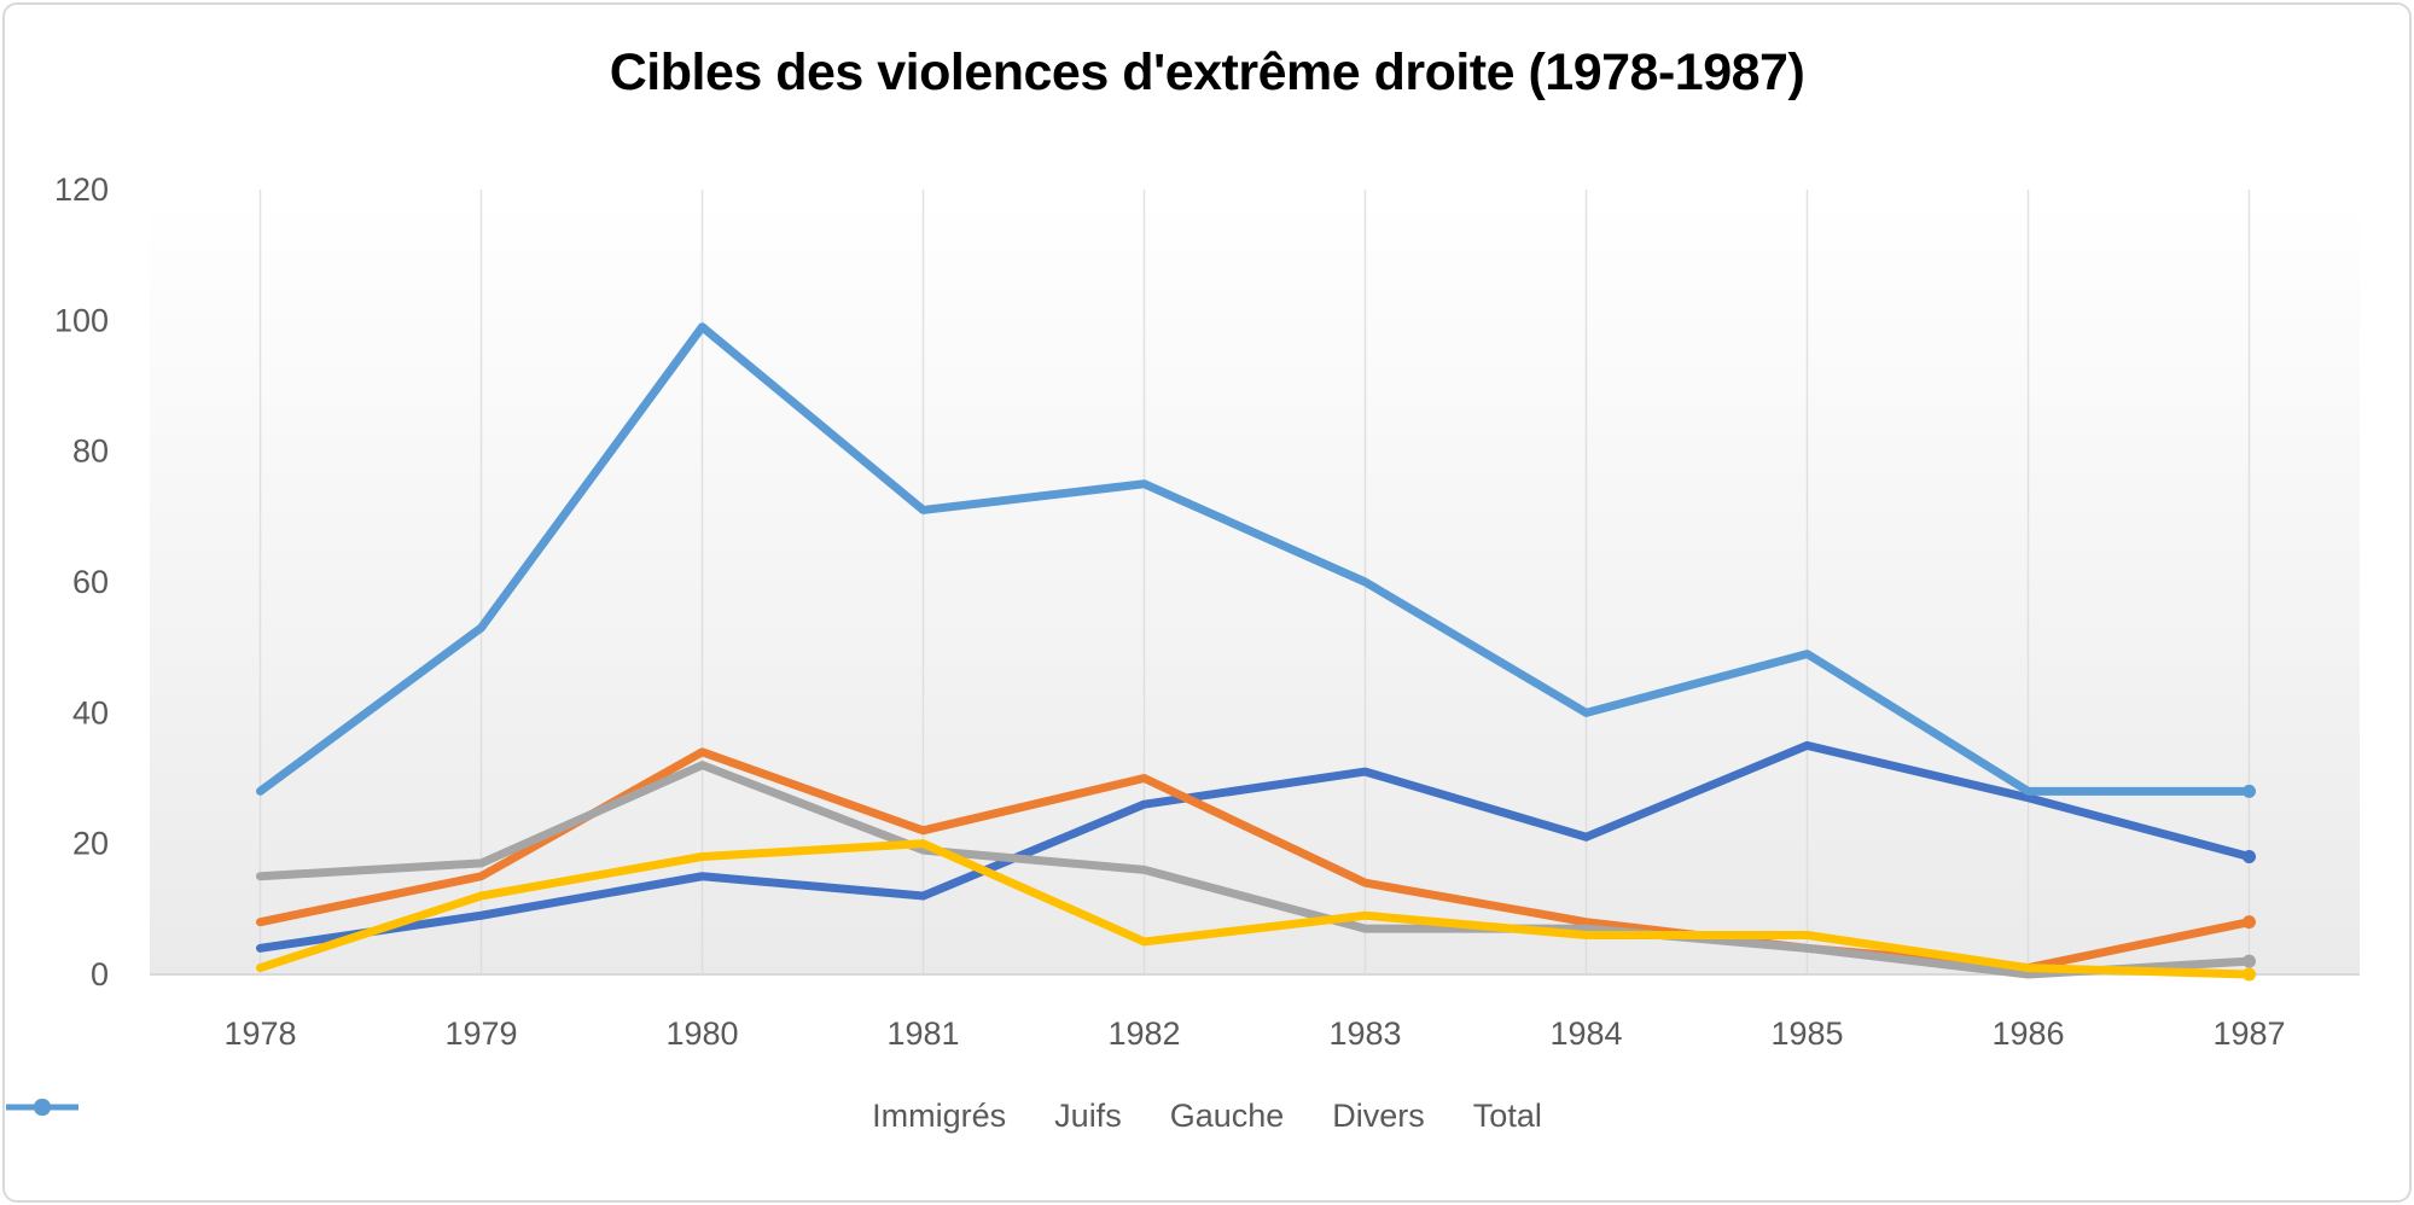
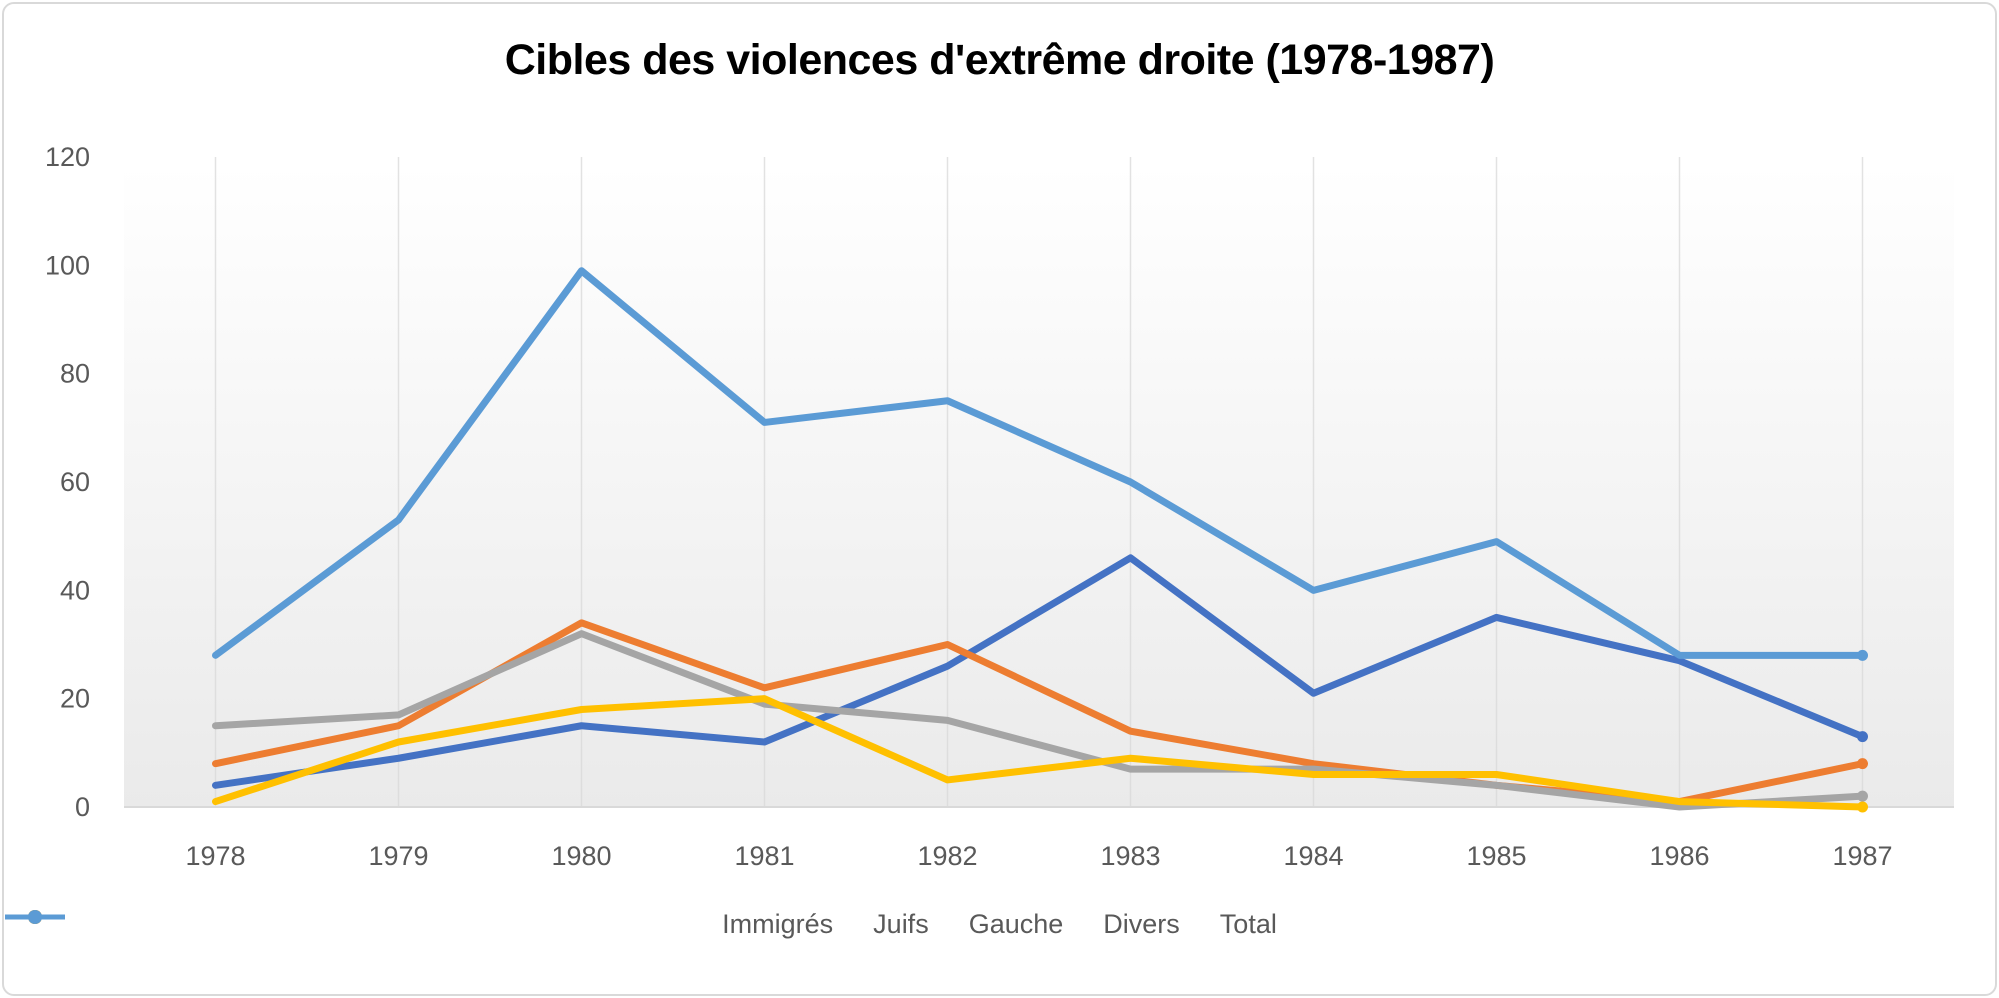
Immigrés/1983: 31 -> 46
Immigrés/1987: 18 -> 13
